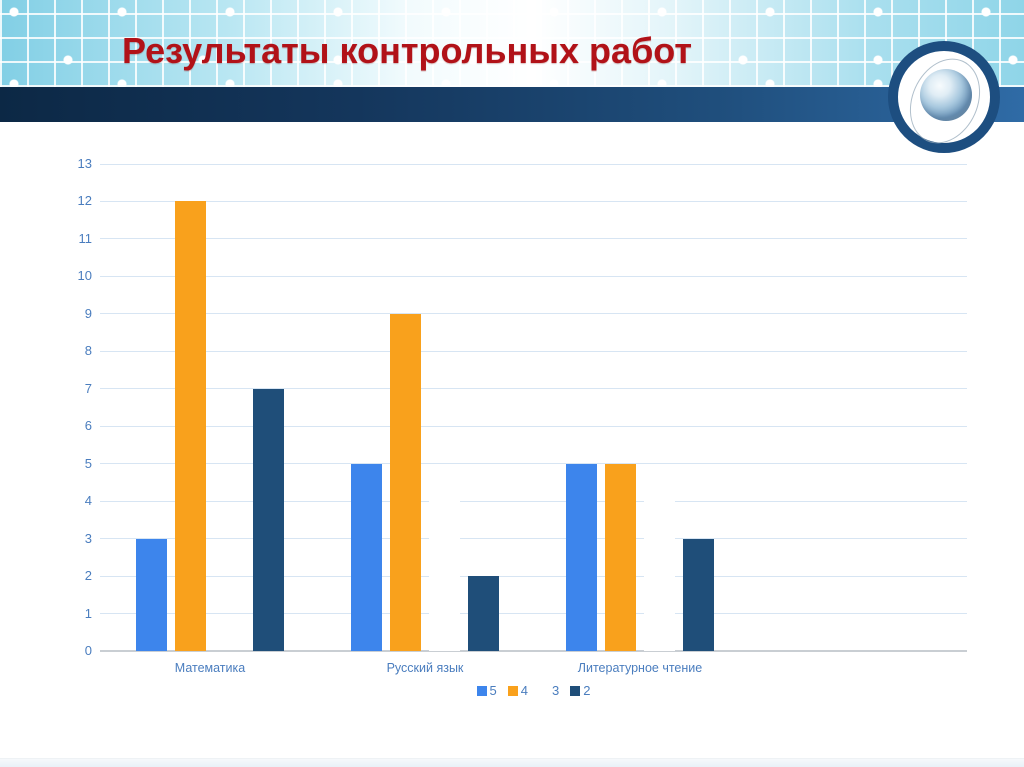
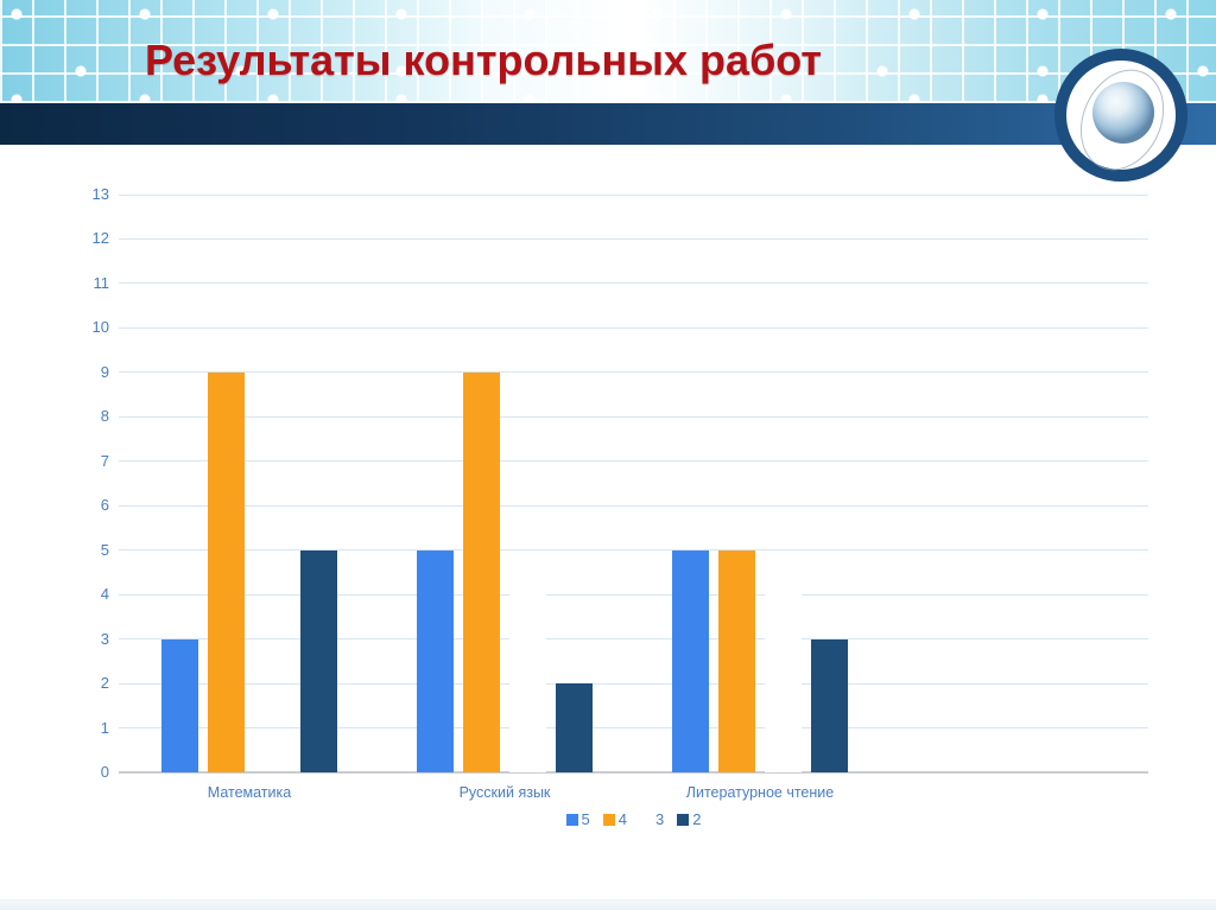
4/Математика: 12 -> 9
2/Математика: 7 -> 5
